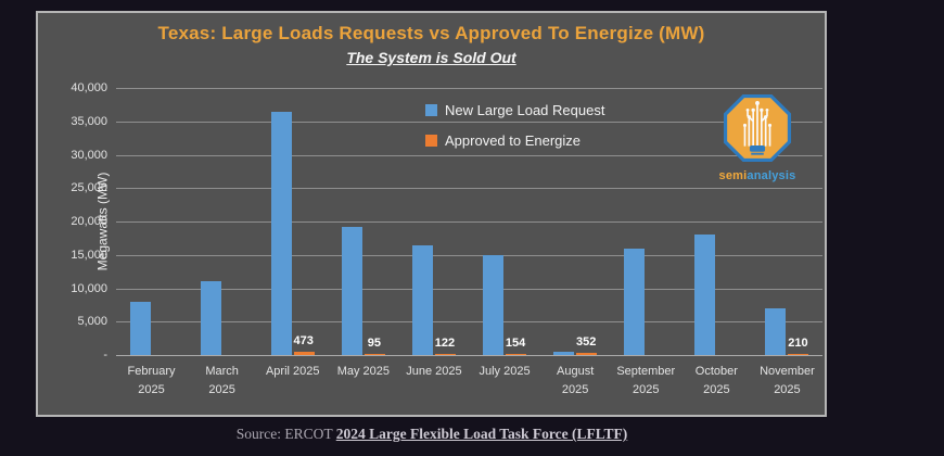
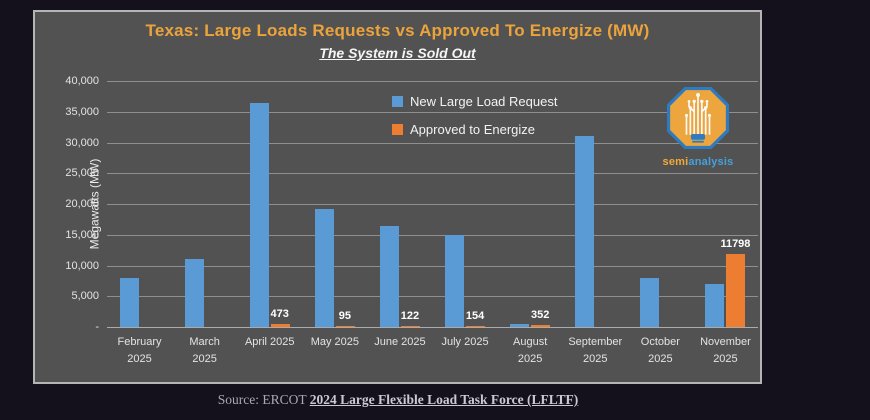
New Large Load Request/September 2025: 16000 -> 31000
New Large Load Request/October 2025: 18000 -> 8000
Approved to Energize/November 2025: 210 -> 11798
